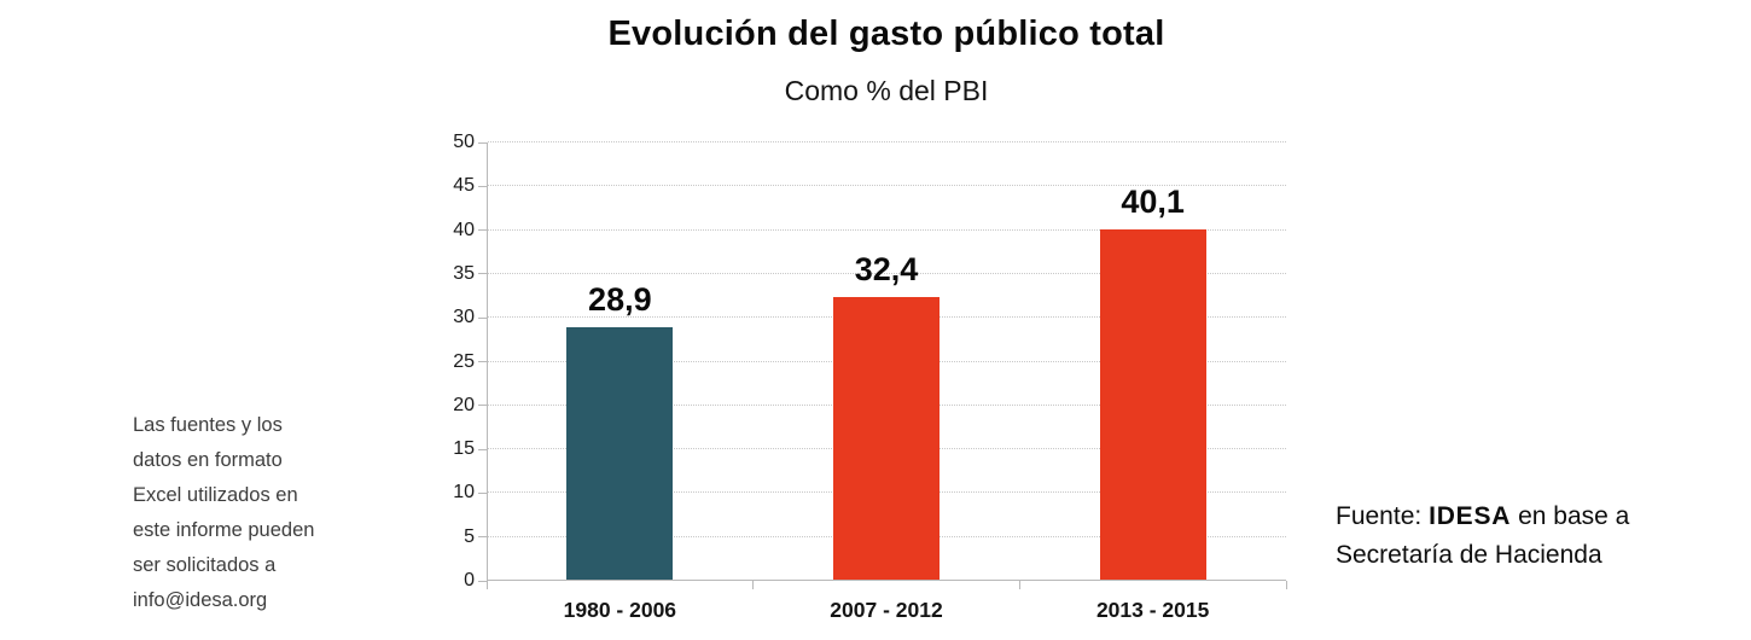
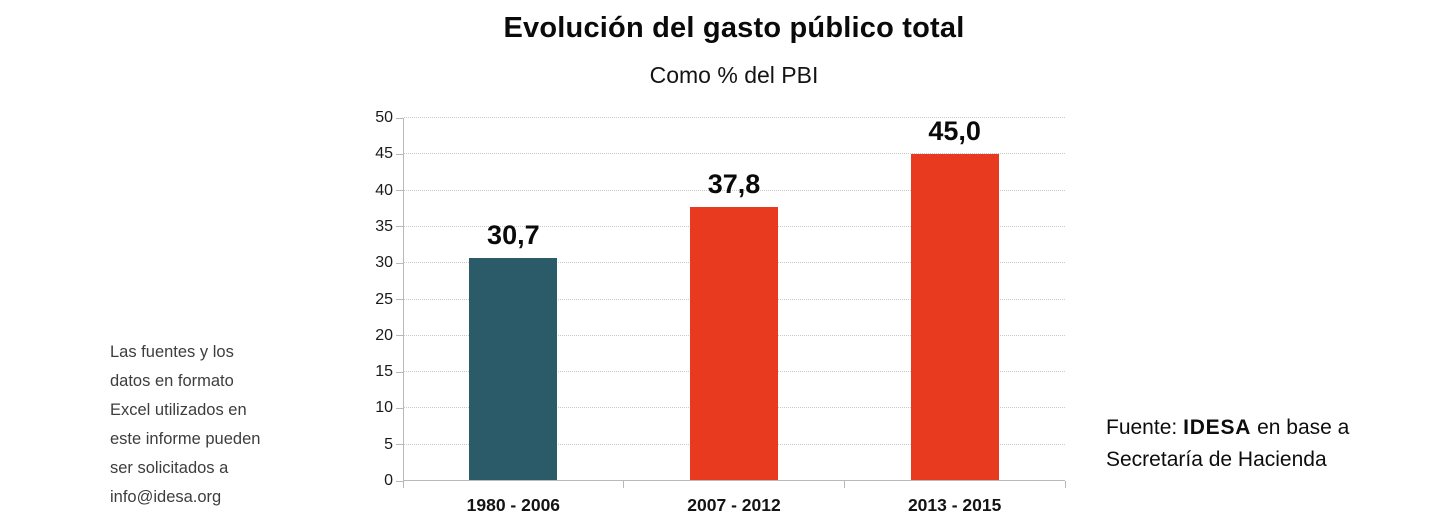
1980 - 2006: 28,9 -> 30,7
2007 - 2012: 32,4 -> 37,8
2013 - 2015: 40,1 -> 45,0
